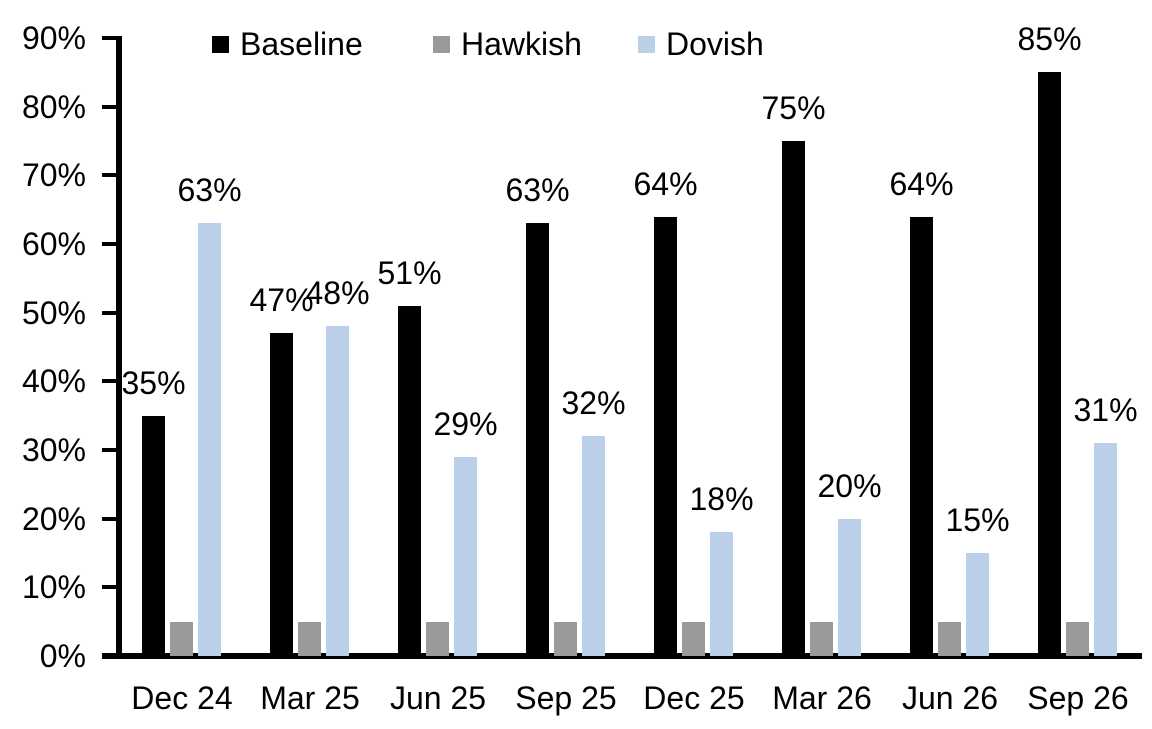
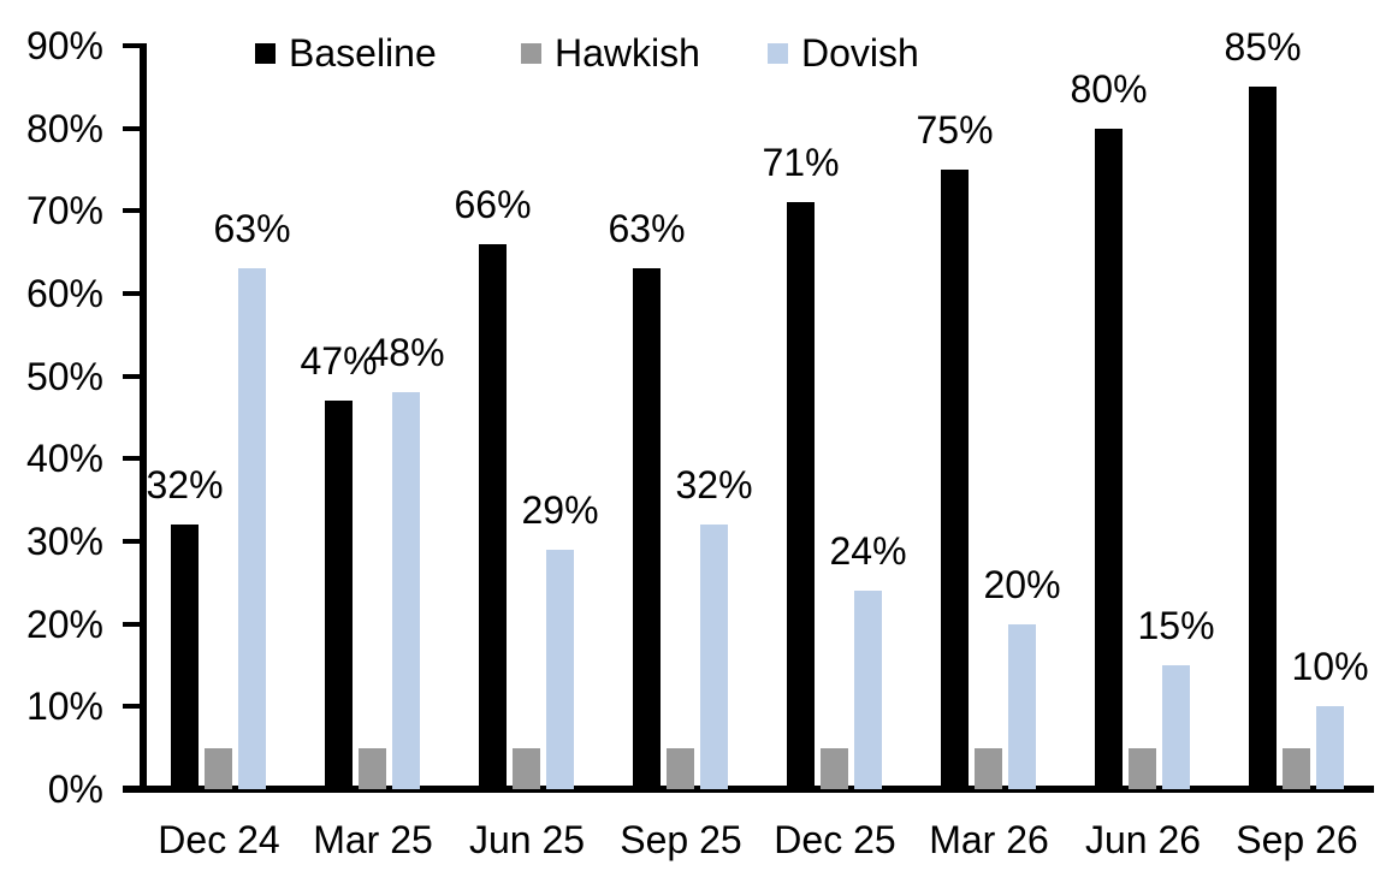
Baseline/Dec 24: 35% -> 32%
Baseline/Jun 25: 51% -> 66%
Baseline/Dec 25: 64% -> 71%
Dovish/Dec 25: 18% -> 24%
Baseline/Jun 26: 64% -> 80%
Dovish/Sep 26: 31% -> 10%
